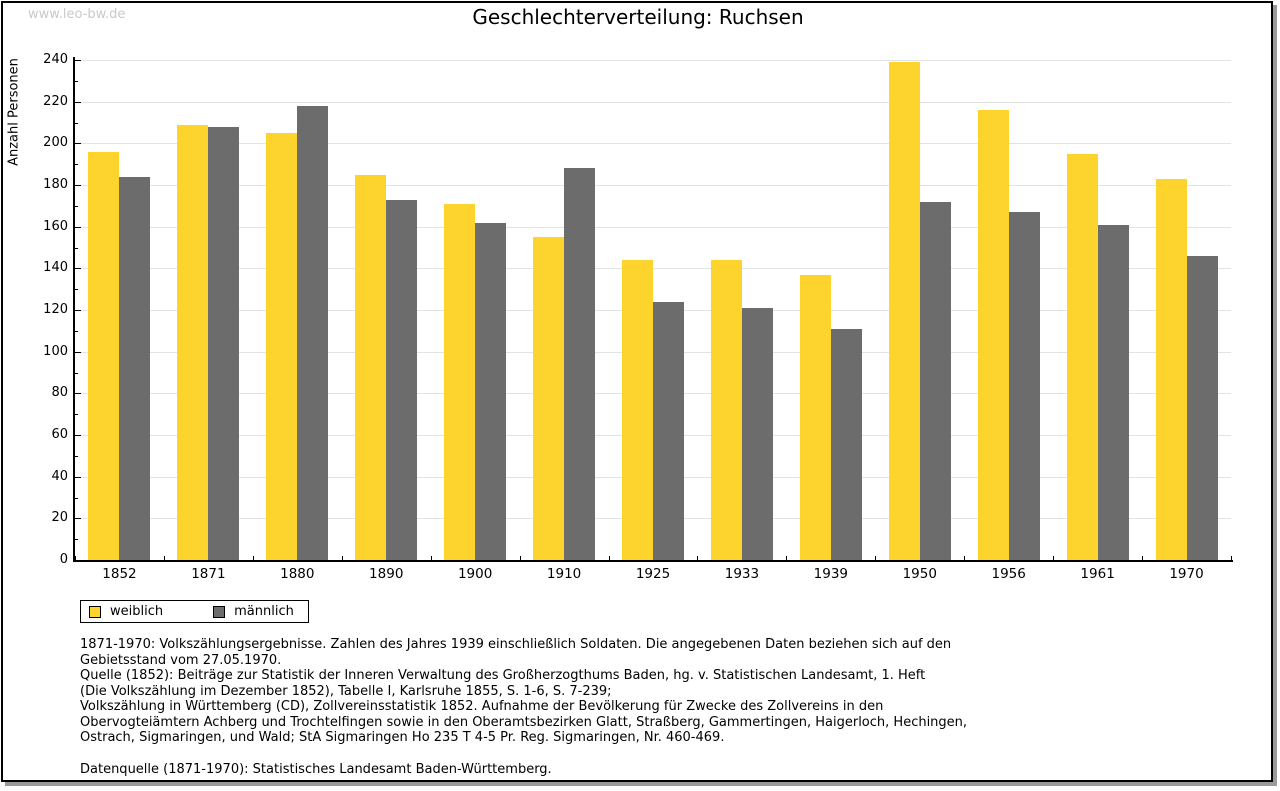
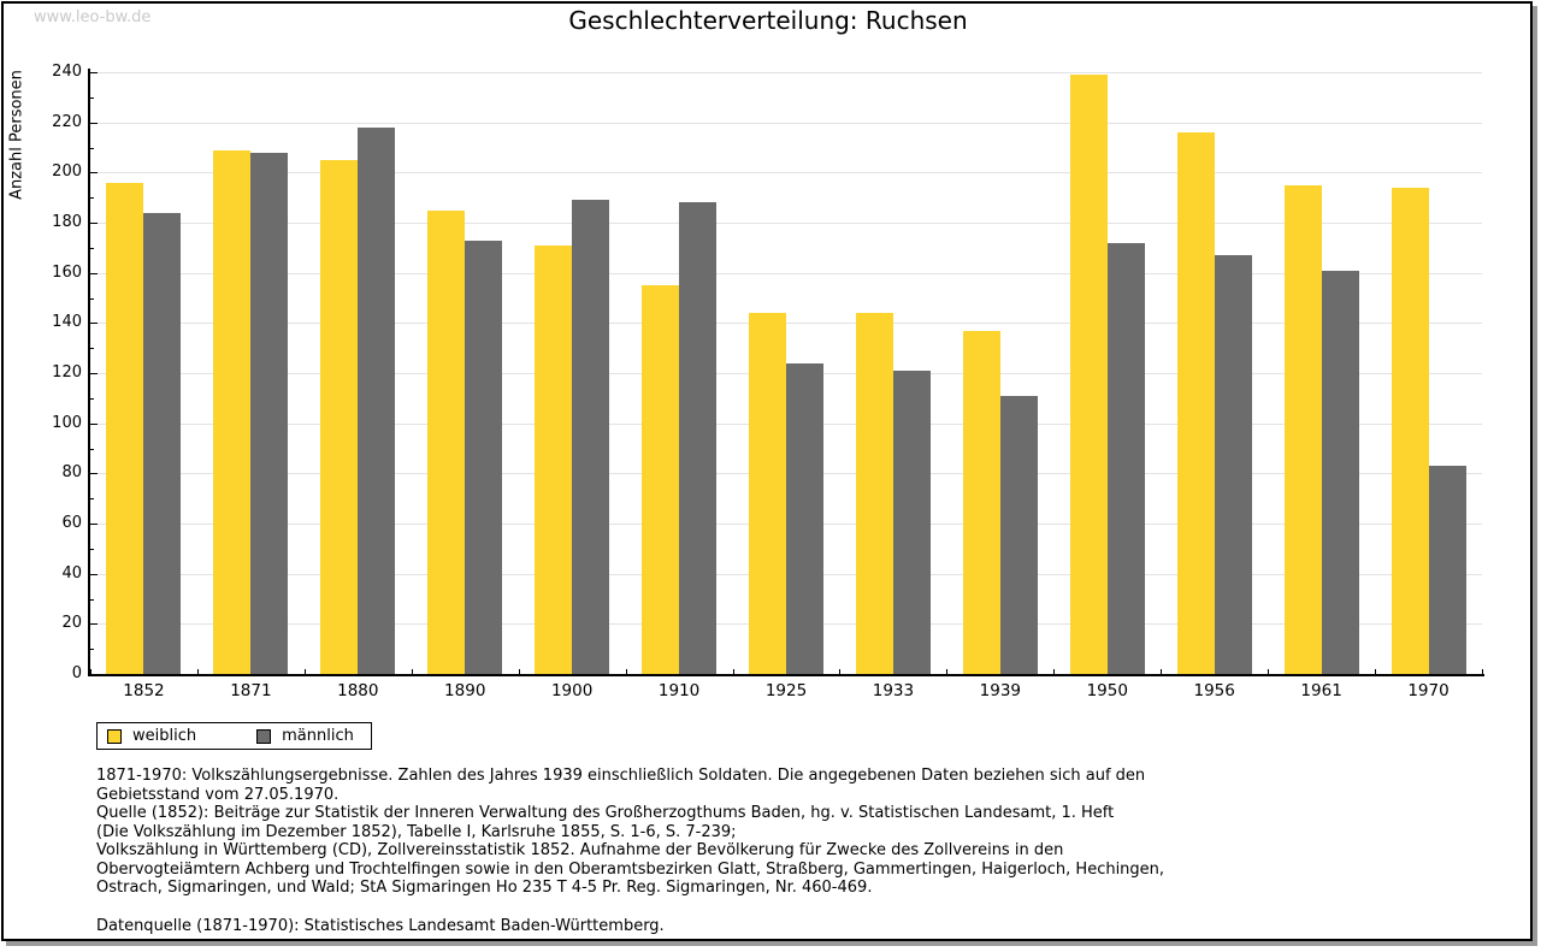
männlich/1900: 162 -> 189
weiblich/1970: 183 -> 194
männlich/1970: 146 -> 83
